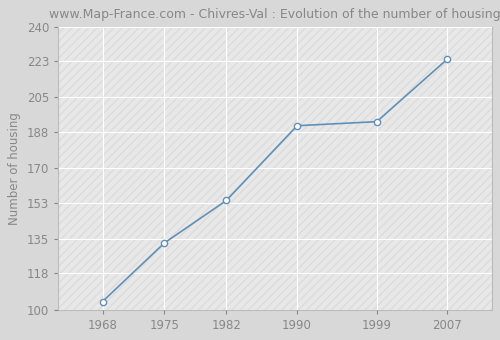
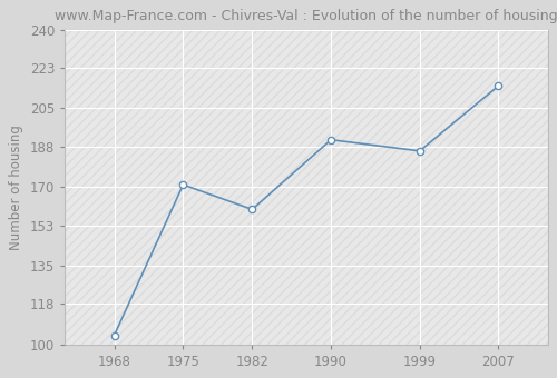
1975: 133 -> 171
1982: 154 -> 160
1999: 193 -> 186
2007: 224 -> 215
